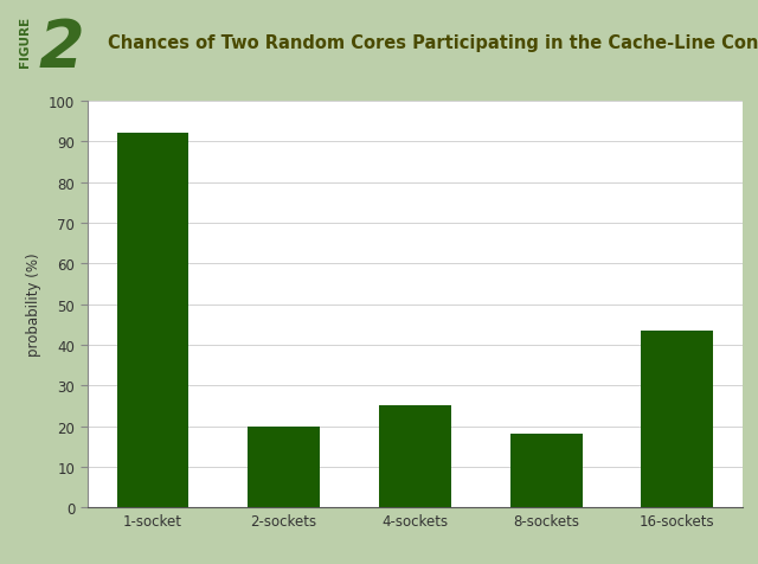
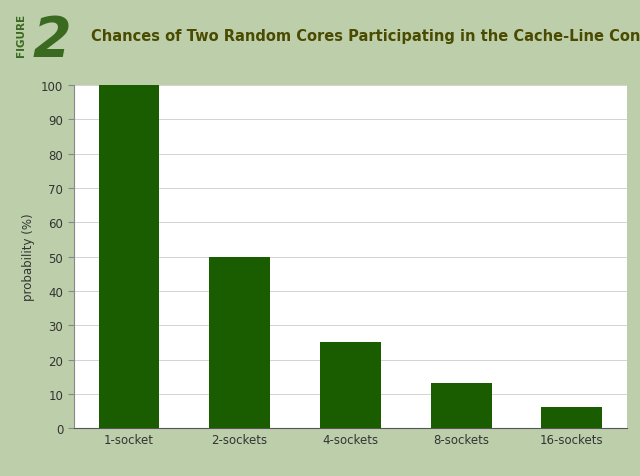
1-socket: 92.0 -> 100.0
2-sockets: 20.0 -> 50.0
8-sockets: 18.0 -> 13.3
16-sockets: 43.5 -> 6.2
